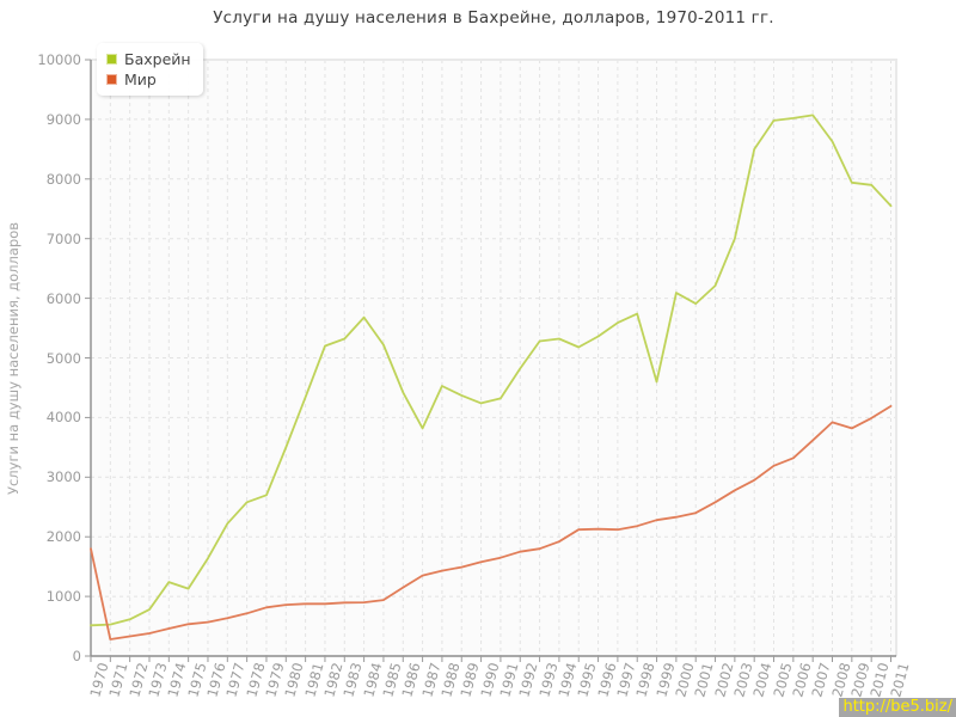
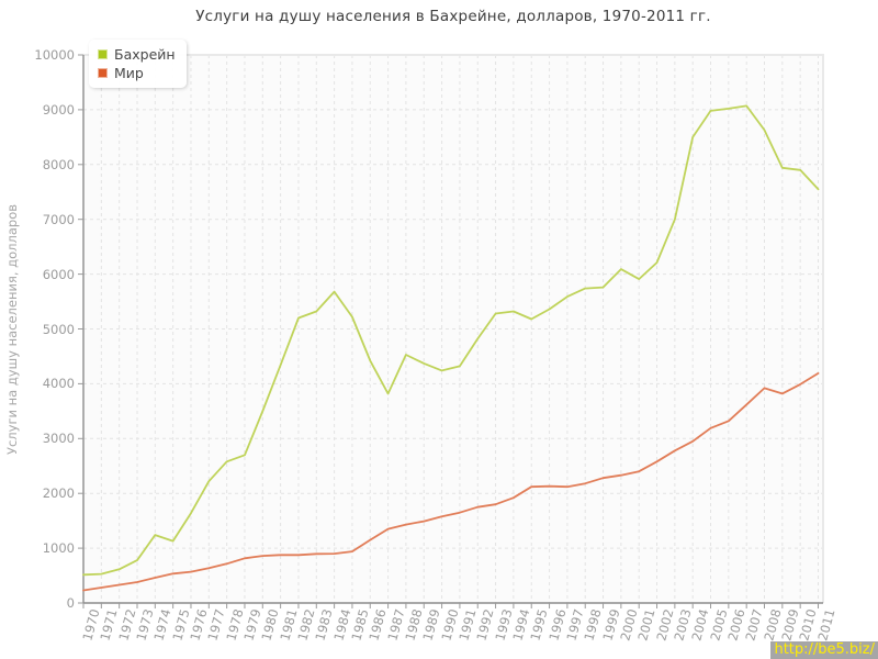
Мир/1970: 1800 -> 200
Бахрейн/1999: 4600 -> 5800
